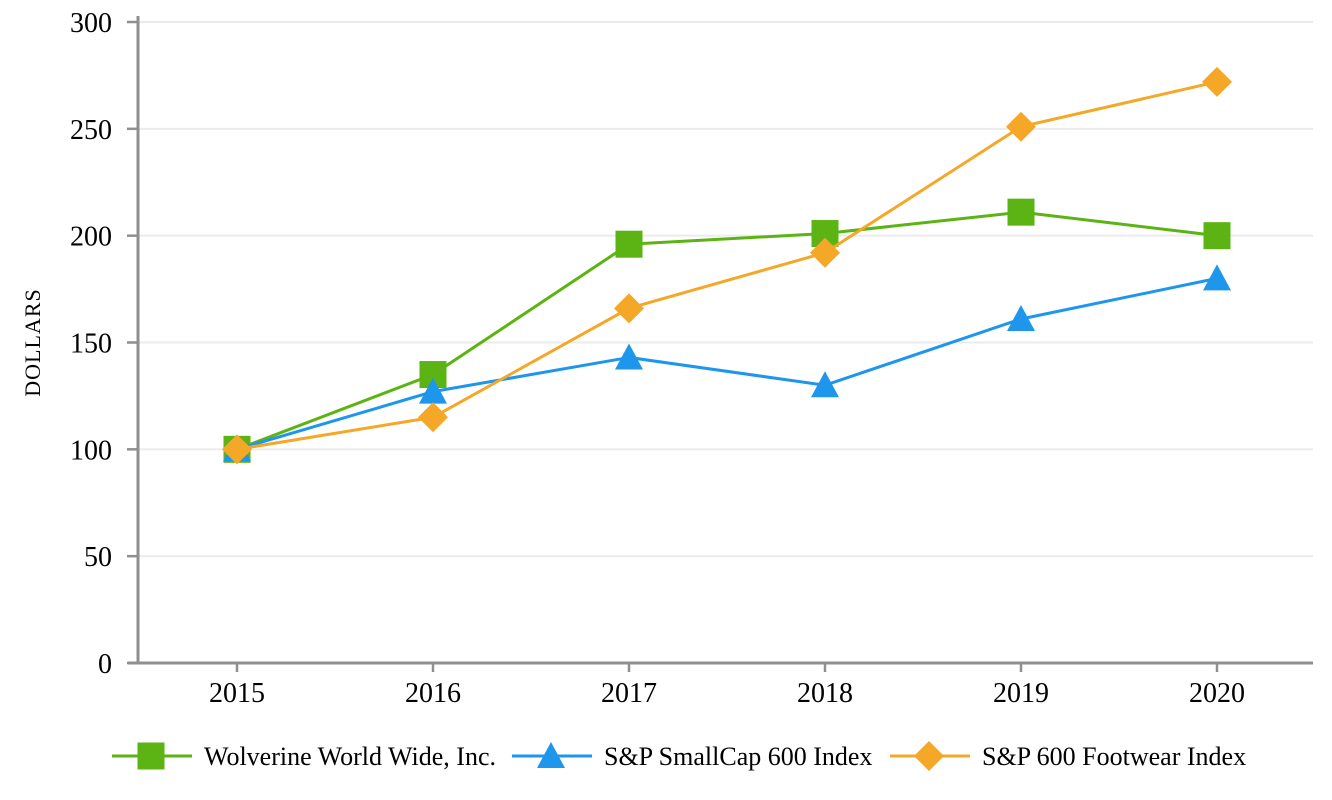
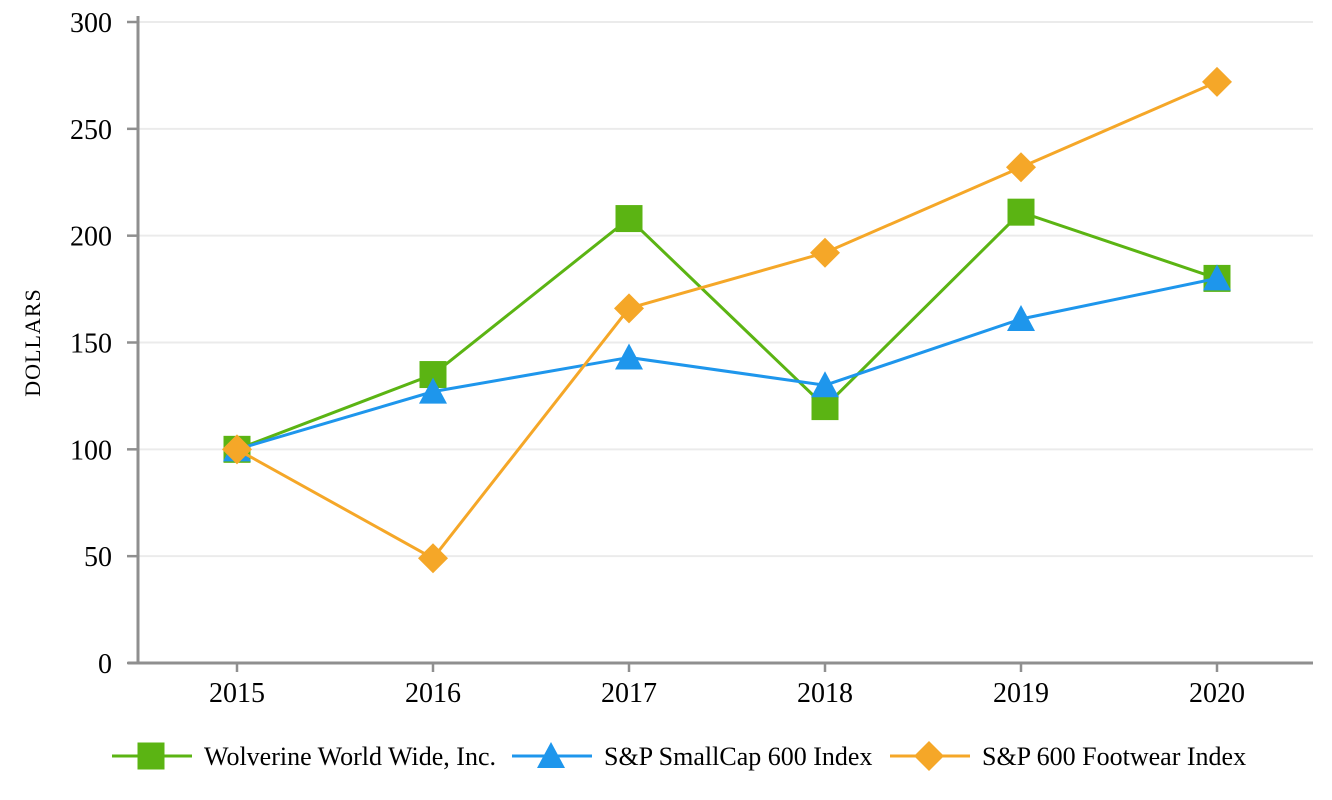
S&P 600 Footwear Index/2016: 115 -> 49
Wolverine World Wide, Inc./2017: 196 -> 208
Wolverine World Wide, Inc./2018: 201 -> 120
S&P 600 Footwear Index/2019: 251 -> 232
Wolverine World Wide, Inc./2020: 200 -> 180
